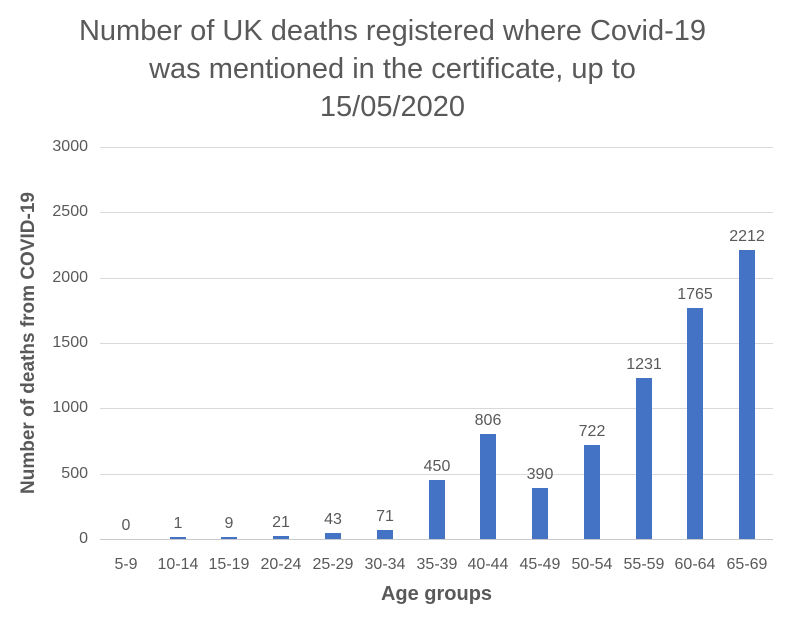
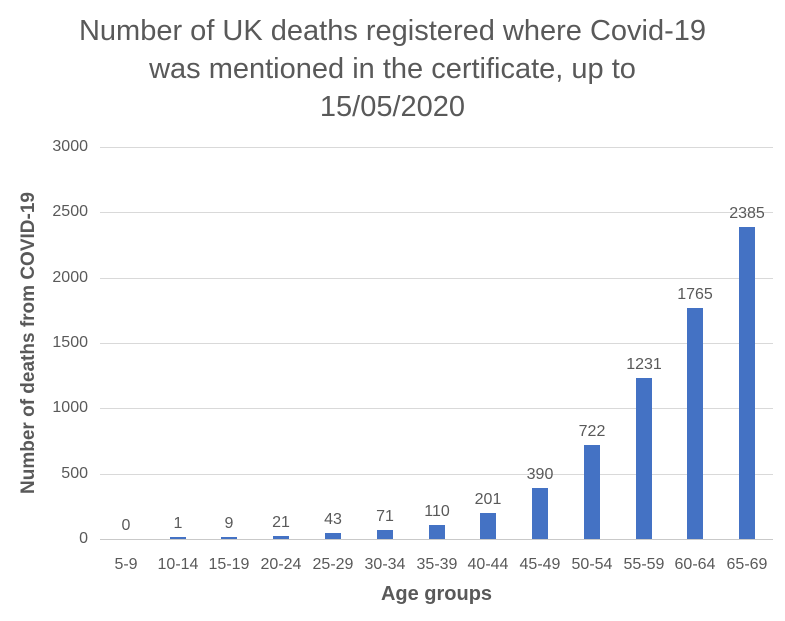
35-39: 450 -> 110
40-44: 806 -> 201
65-69: 2212 -> 2385
